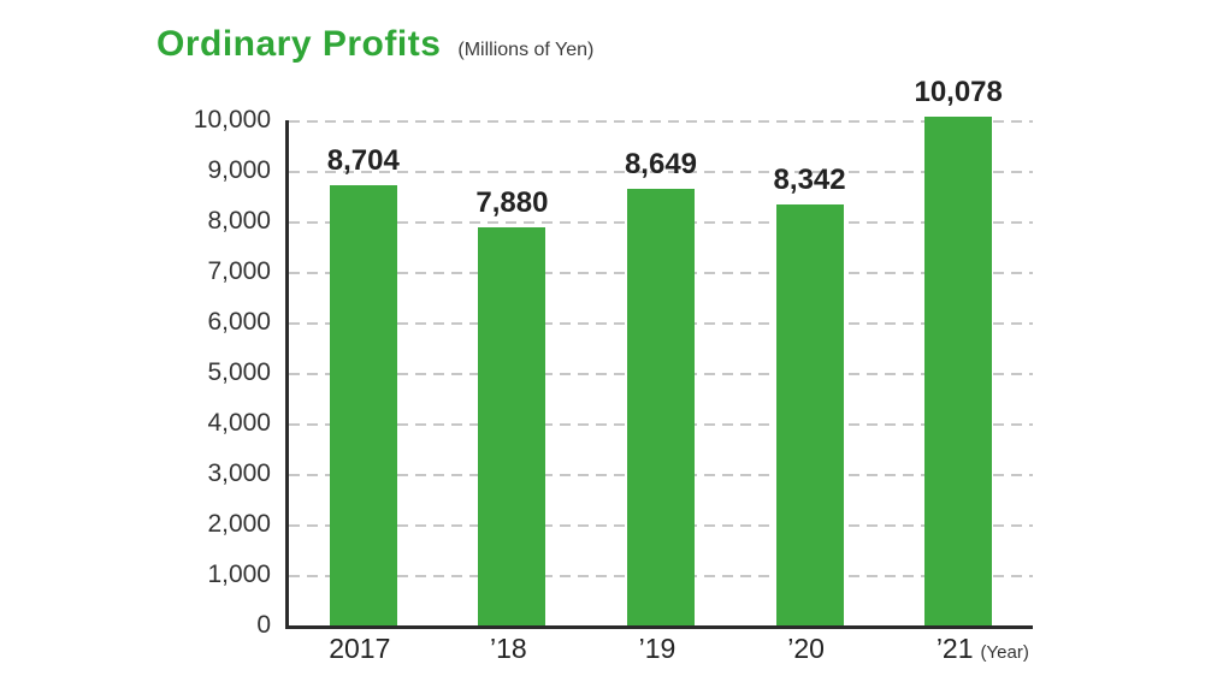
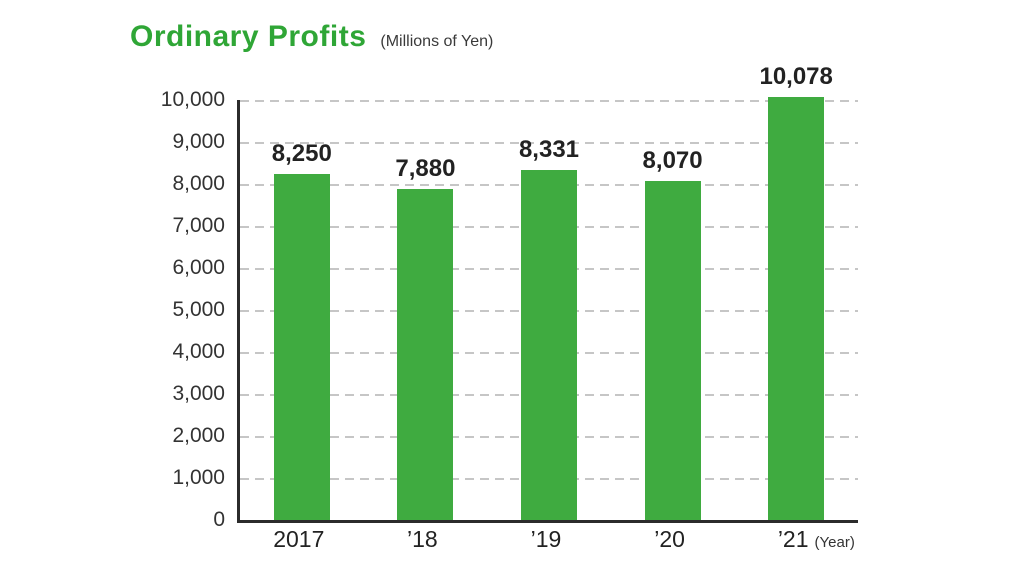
2017: 8,704 -> 8,250
’19: 8,649 -> 8,331
’20: 8,342 -> 8,070
